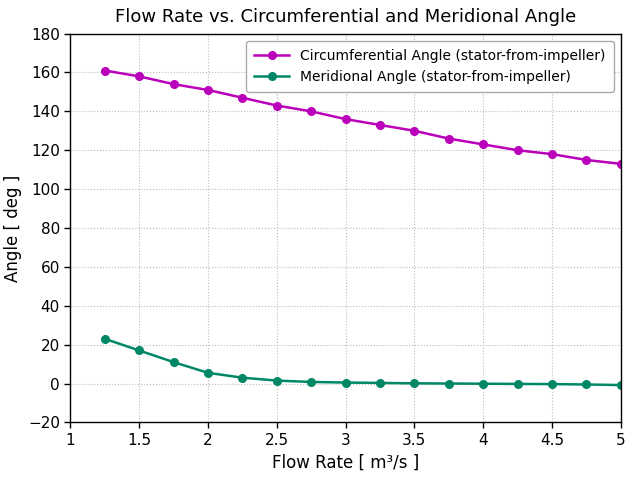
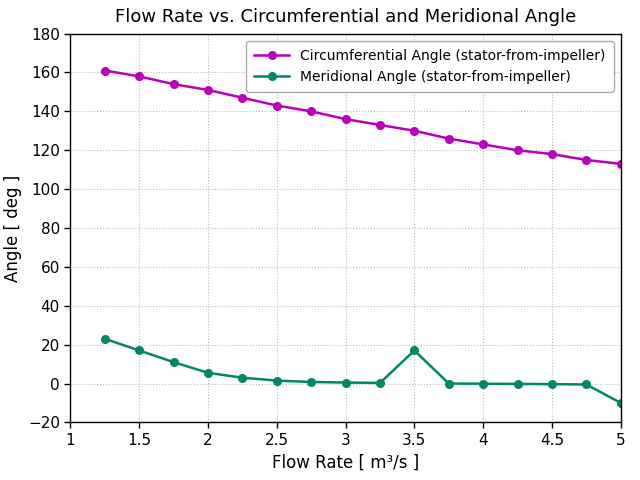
Meridional Angle (stator-from-impeller)/3.5: 0 -> 17
Meridional Angle (stator-from-impeller)/5: -1 -> -10
